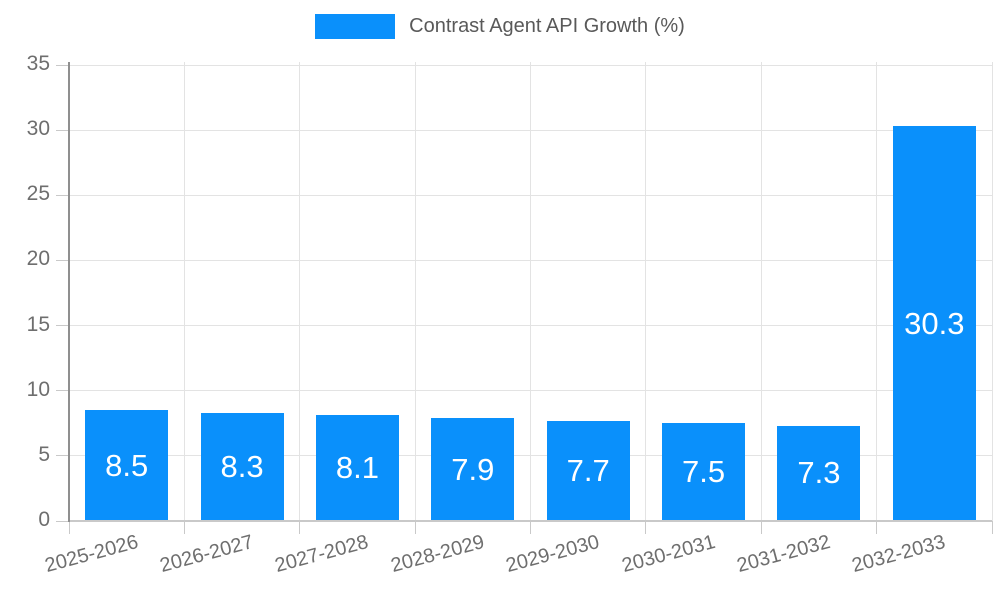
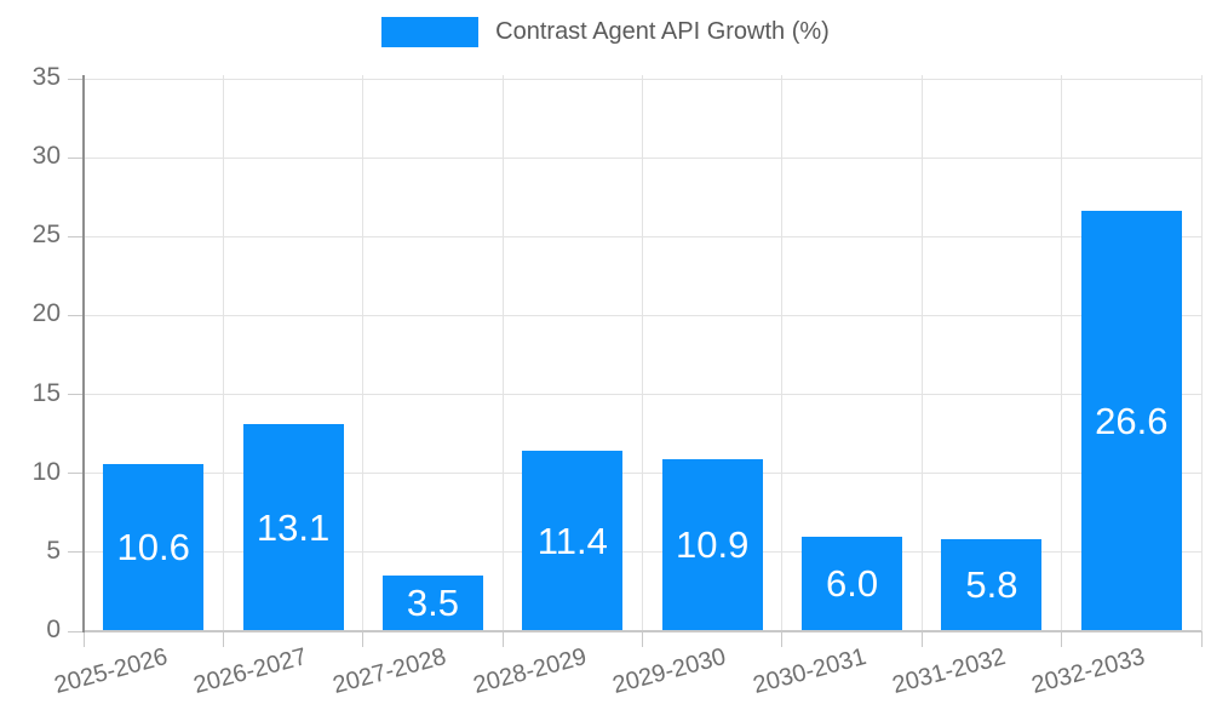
2025-2026: 8.5 -> 10.6
2026-2027: 8.3 -> 13.1
2027-2028: 8.1 -> 3.5
2028-2029: 7.9 -> 11.4
2029-2030: 7.7 -> 10.9
2030-2031: 7.5 -> 6.0
2031-2032: 7.3 -> 5.8
2032-2033: 30.3 -> 26.6
